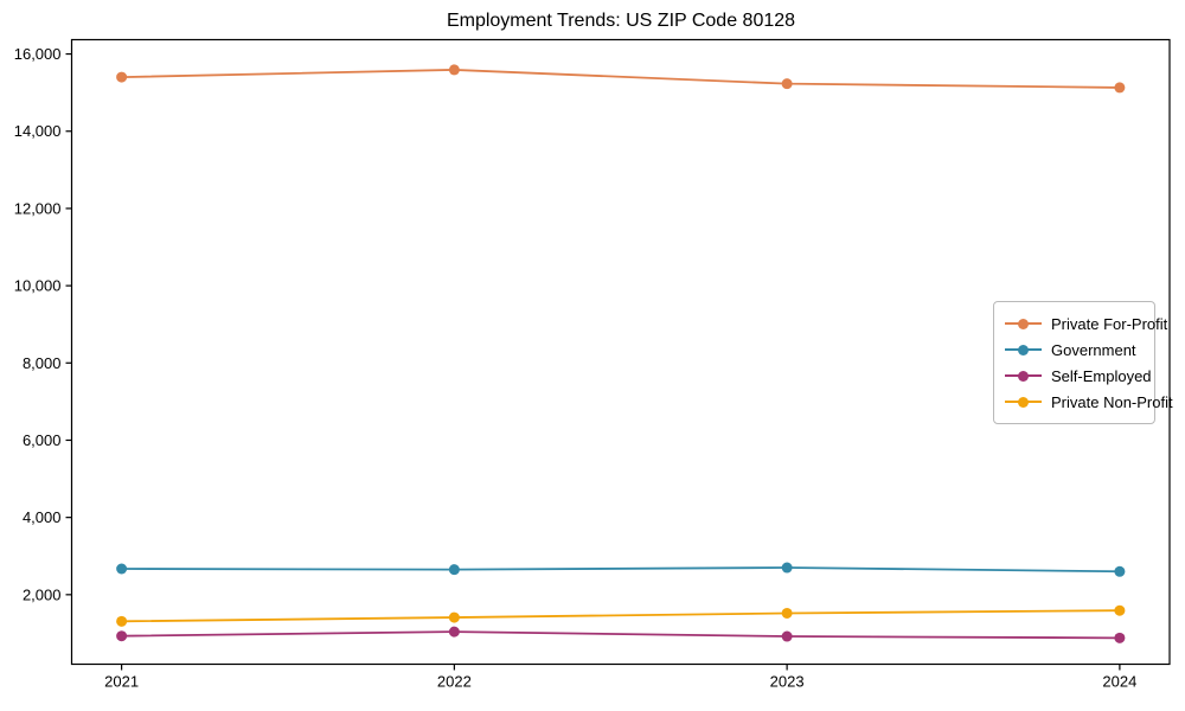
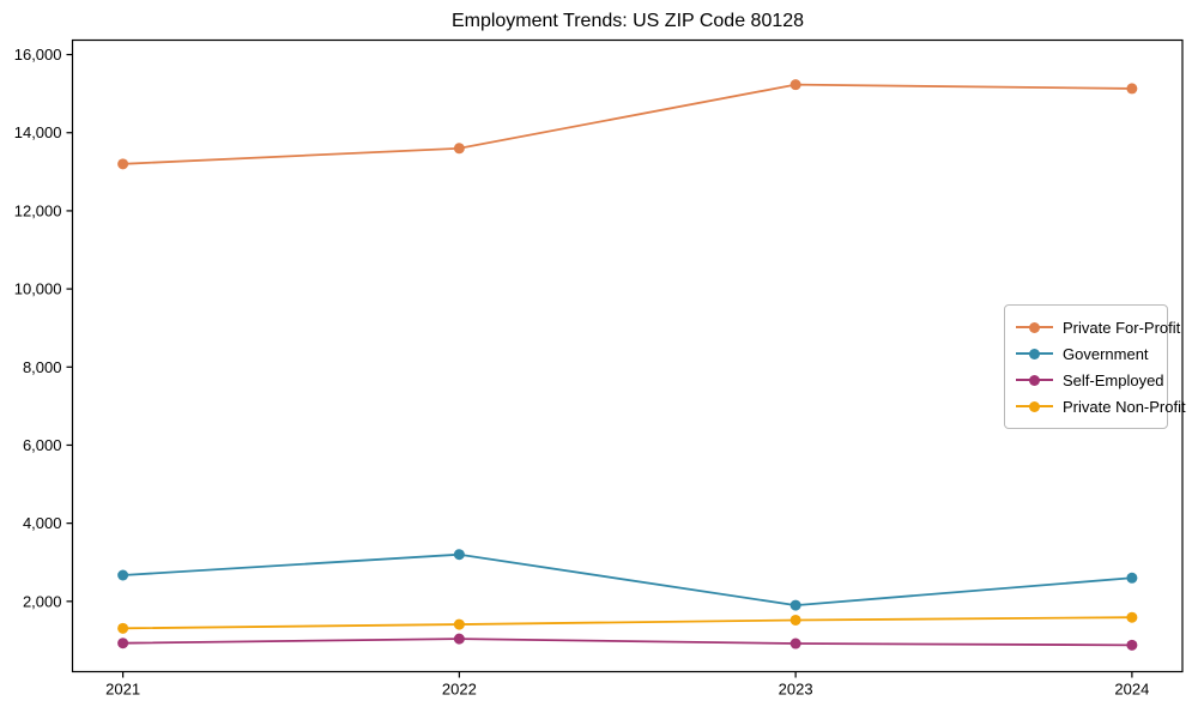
Private For-Profit/2021: 15400 -> 13200
Private For-Profit/2022: 15600 -> 13600
Government/2022: 2600 -> 3200
Government/2023: 2700 -> 1900
